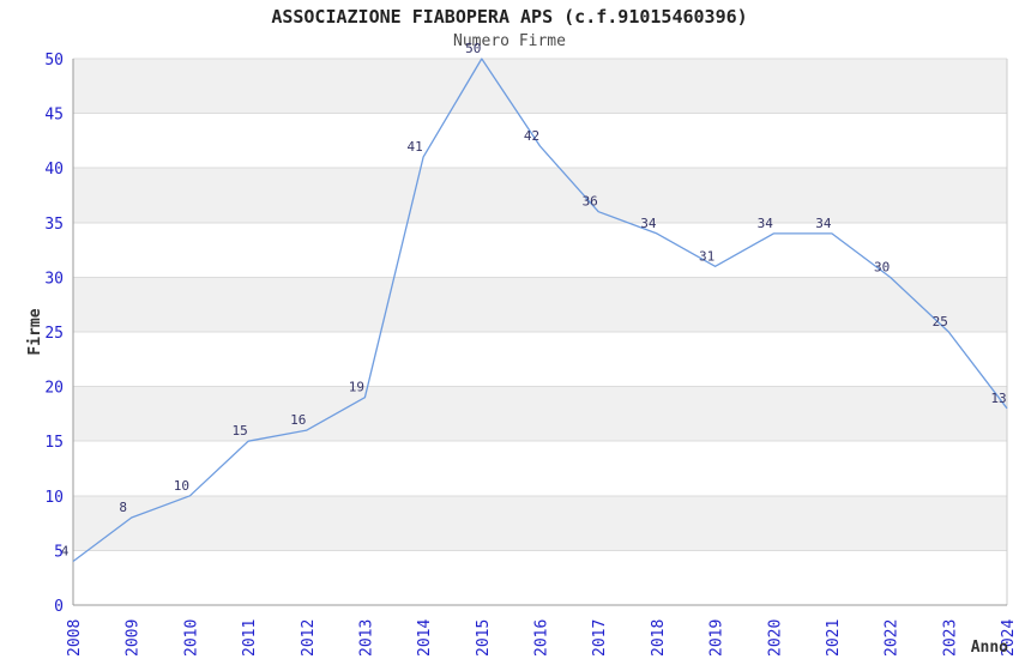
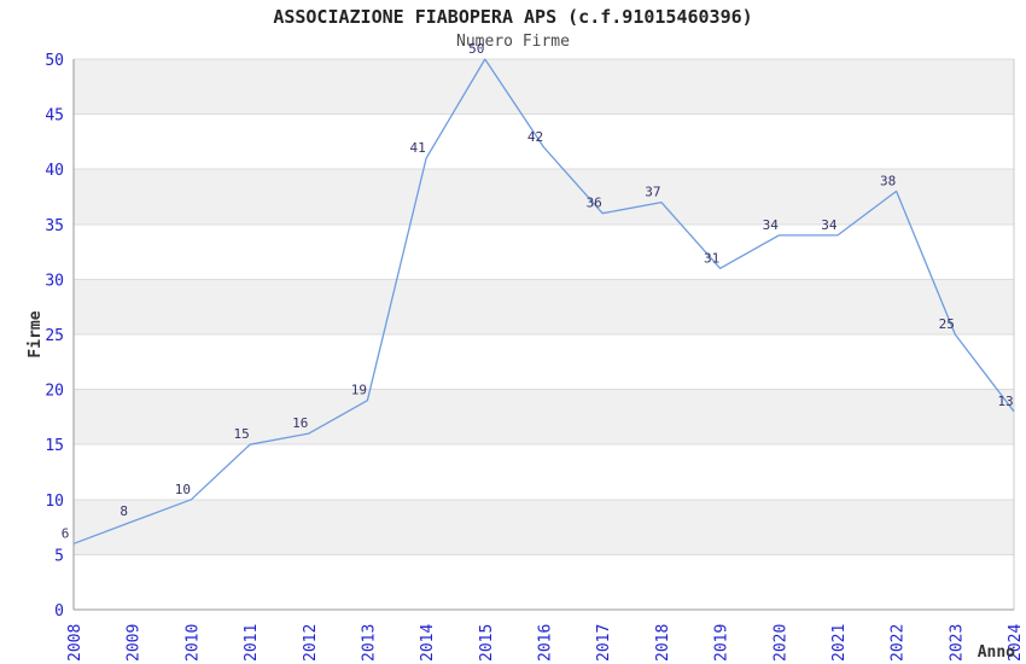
2008: 4 -> 6
2018: 34 -> 37
2022: 30 -> 38
